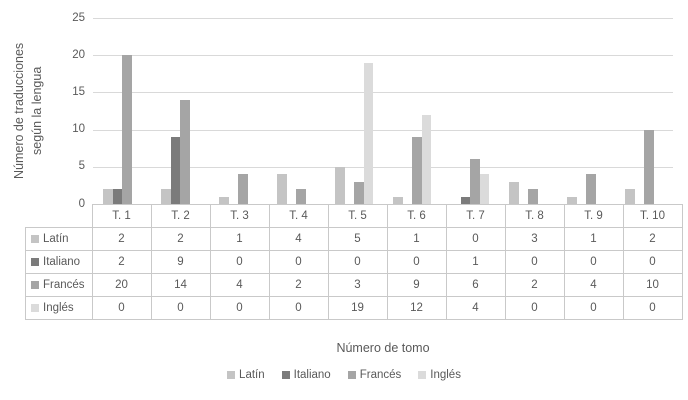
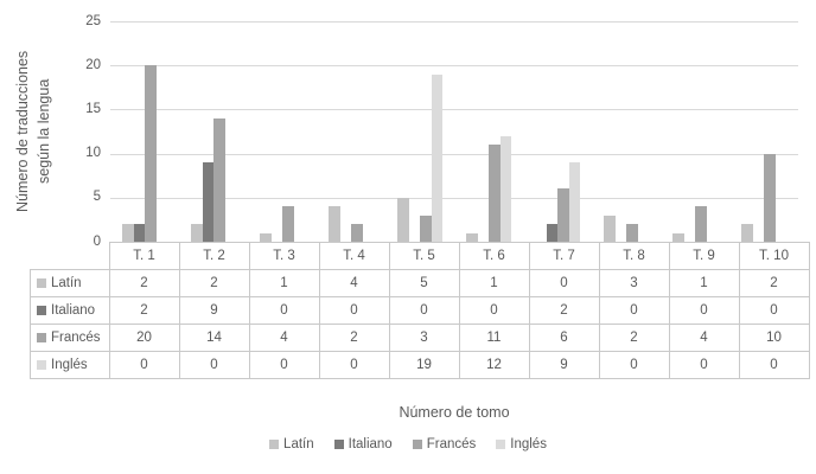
Francés/T. 6: 9 -> 11
Italiano/T. 7: 1 -> 2
Inglés/T. 7: 4 -> 9
